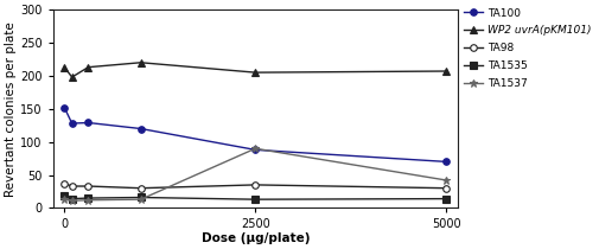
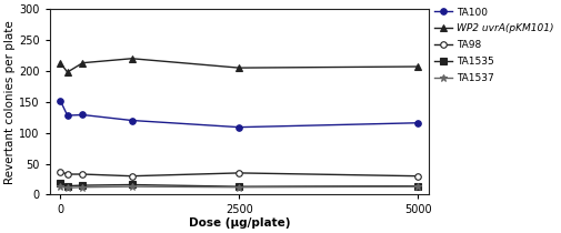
TA100/2500: 88 -> 109
TA1537/2500: 90 -> 12
TA100/5000: 70 -> 116
TA1537/5000: 42 -> 13
